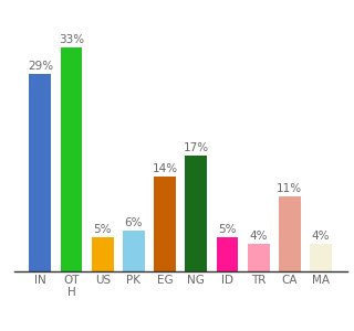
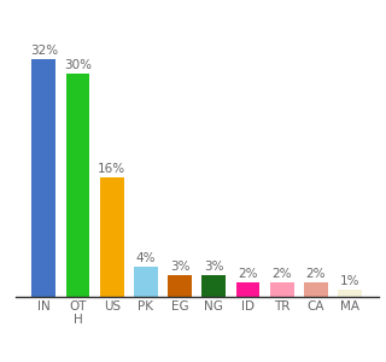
IN: 29% -> 32%
OT H: 33% -> 30%
US: 5% -> 16%
PK: 6% -> 4%
EG: 14% -> 3%
NG: 17% -> 3%
ID: 5% -> 2%
TR: 4% -> 2%
CA: 11% -> 2%
MA: 4% -> 1%
